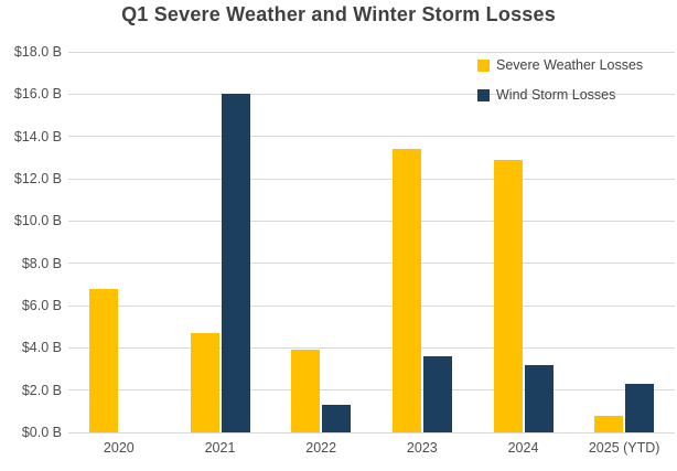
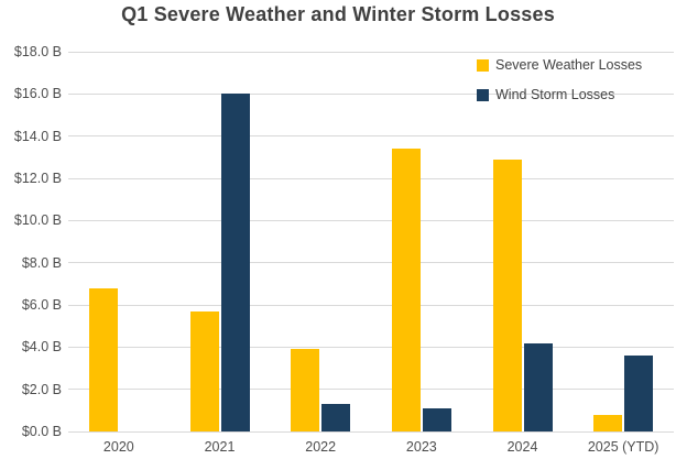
Severe Weather Losses/2021: $4.7B -> $5.7B
Wind Storm Losses/2023: $3.6B -> $1.1B
Wind Storm Losses/2024: $3.2B -> $4.2B
Wind Storm Losses/2025 (YTD): $2.3B -> $3.6B
